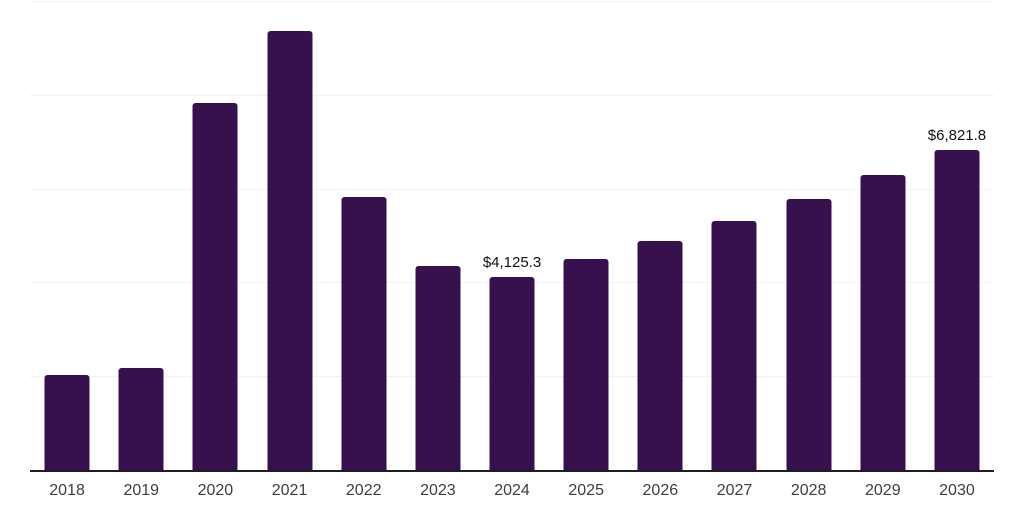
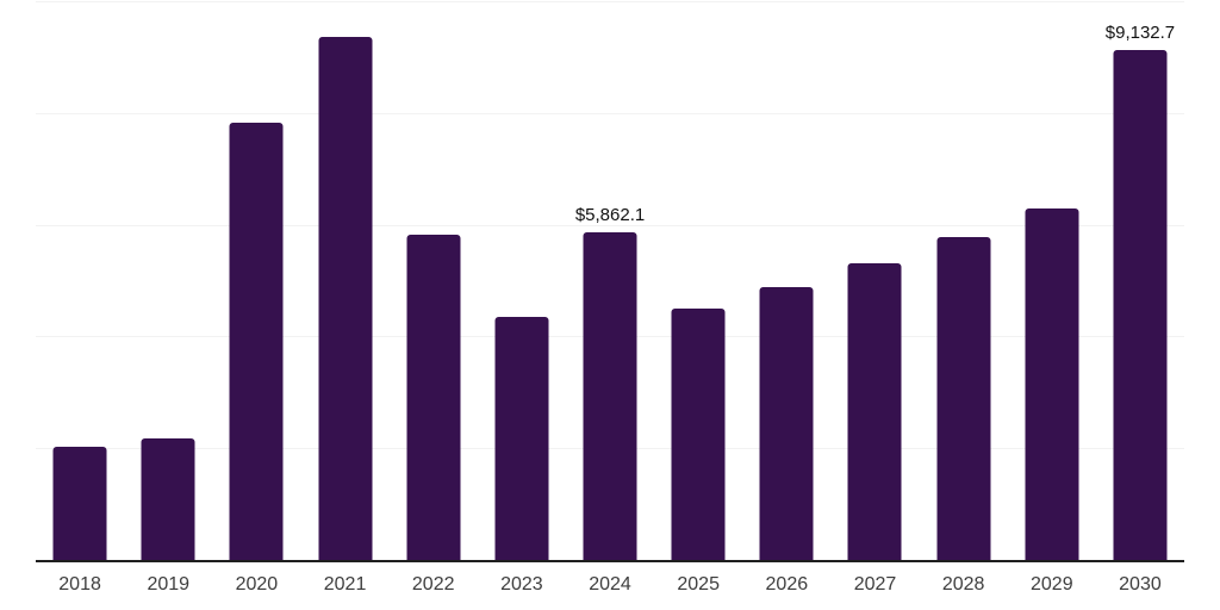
2024: $4,125.3 -> $5,862.1
2030: $6,821.8 -> $9,132.7
